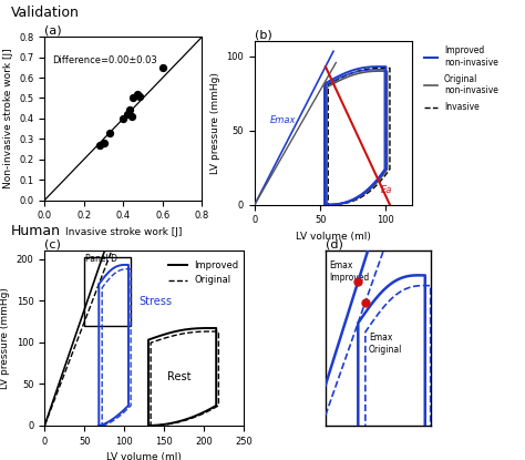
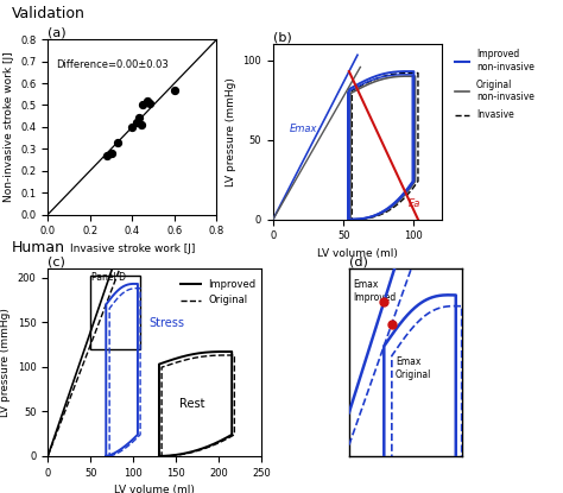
(a)/0.6: 0.65 -> 0.57
